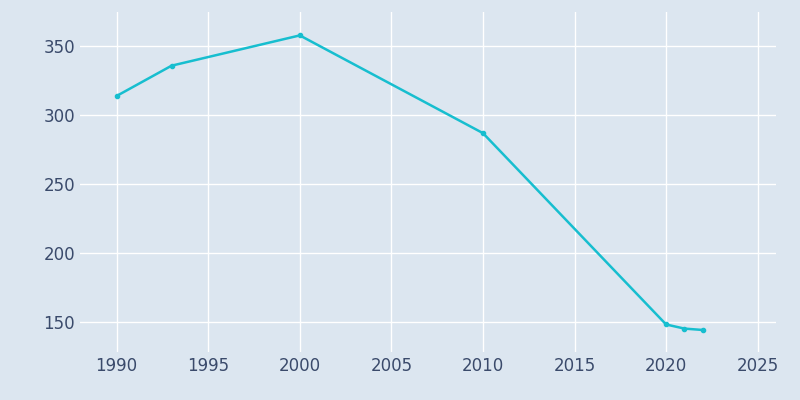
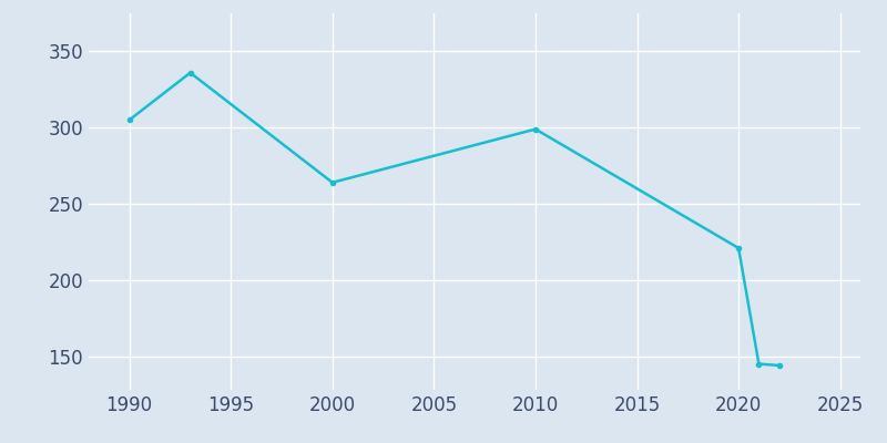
1990: 314 -> 305
2000: 358 -> 264
2010: 287 -> 299
2020: 148 -> 221
